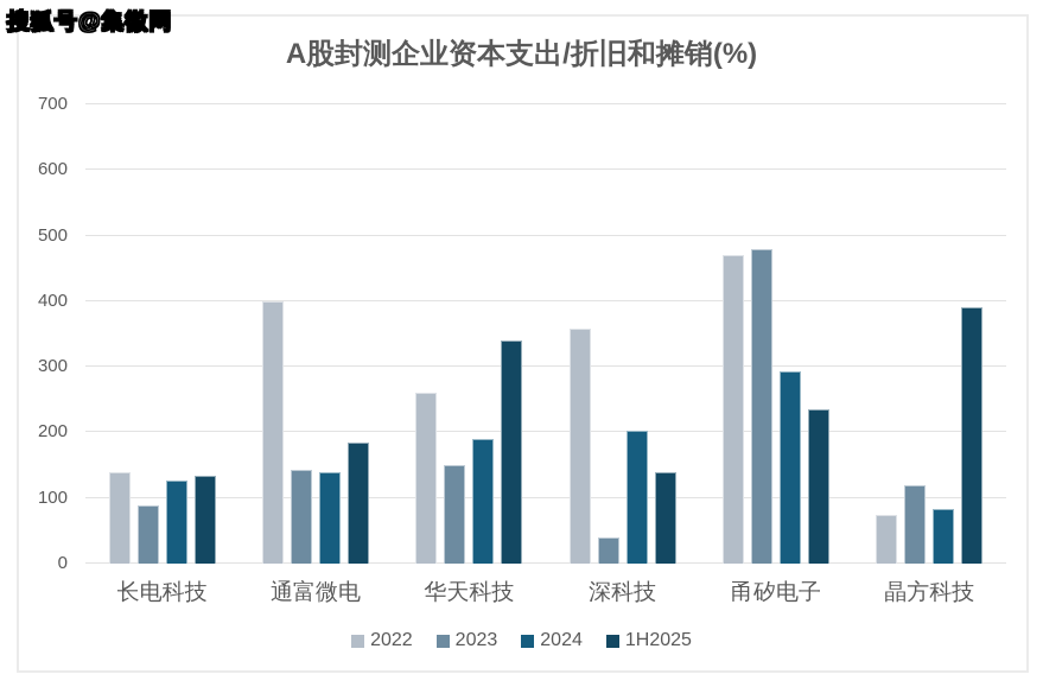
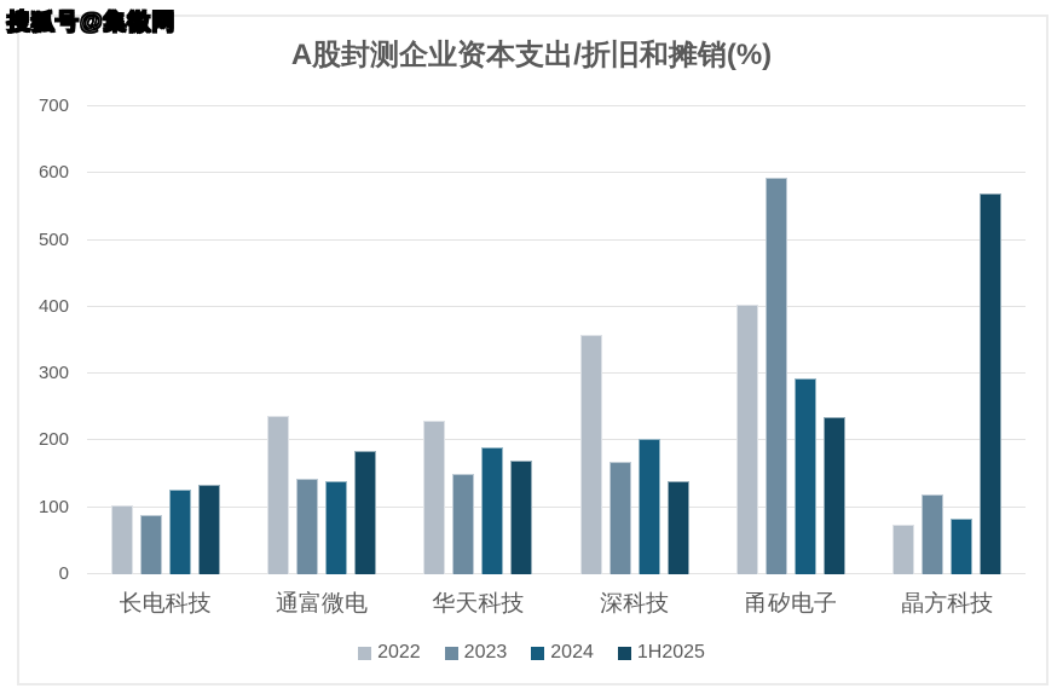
2022/长电科技: 140 -> 100
2022/通富微电: 400 -> 240
2022/华天科技: 260 -> 230
1H2025/华天科技: 340 -> 170
2023/深科技: 40 -> 170
2022/甬矽电子: 470 -> 400
2023/甬矽电子: 480 -> 590
1H2025/晶方科技: 390 -> 570
